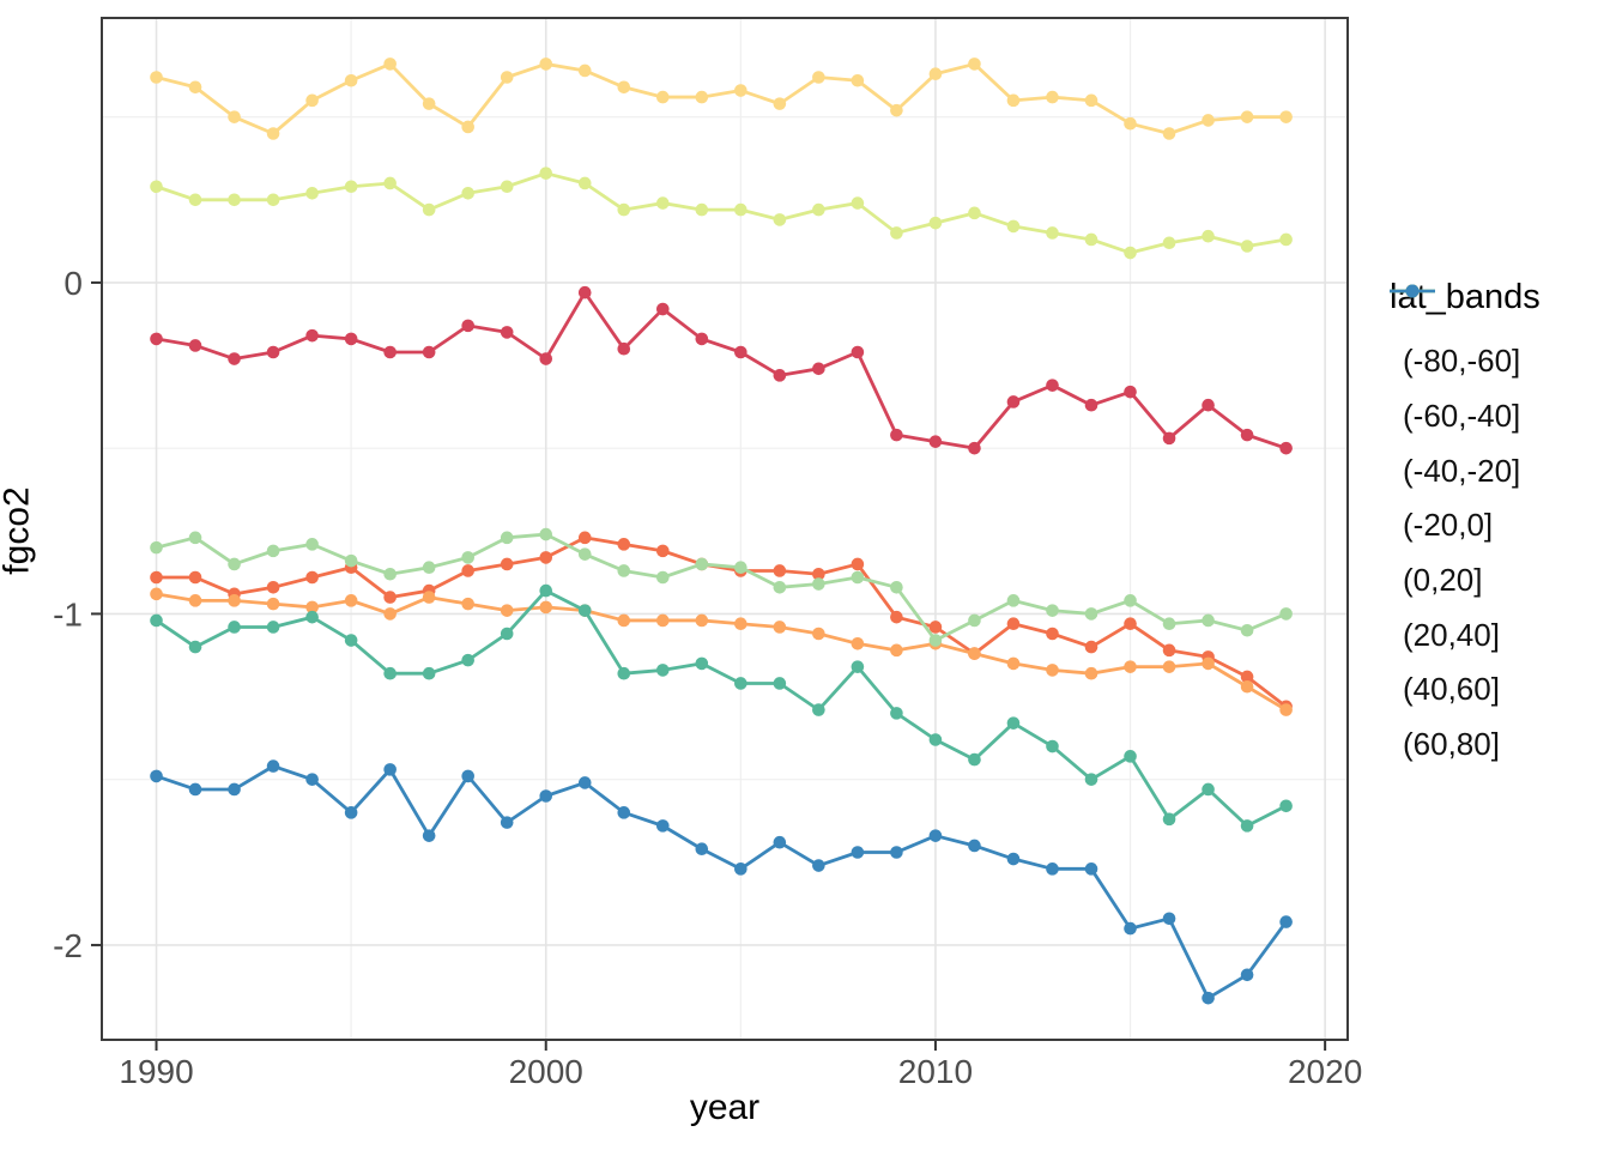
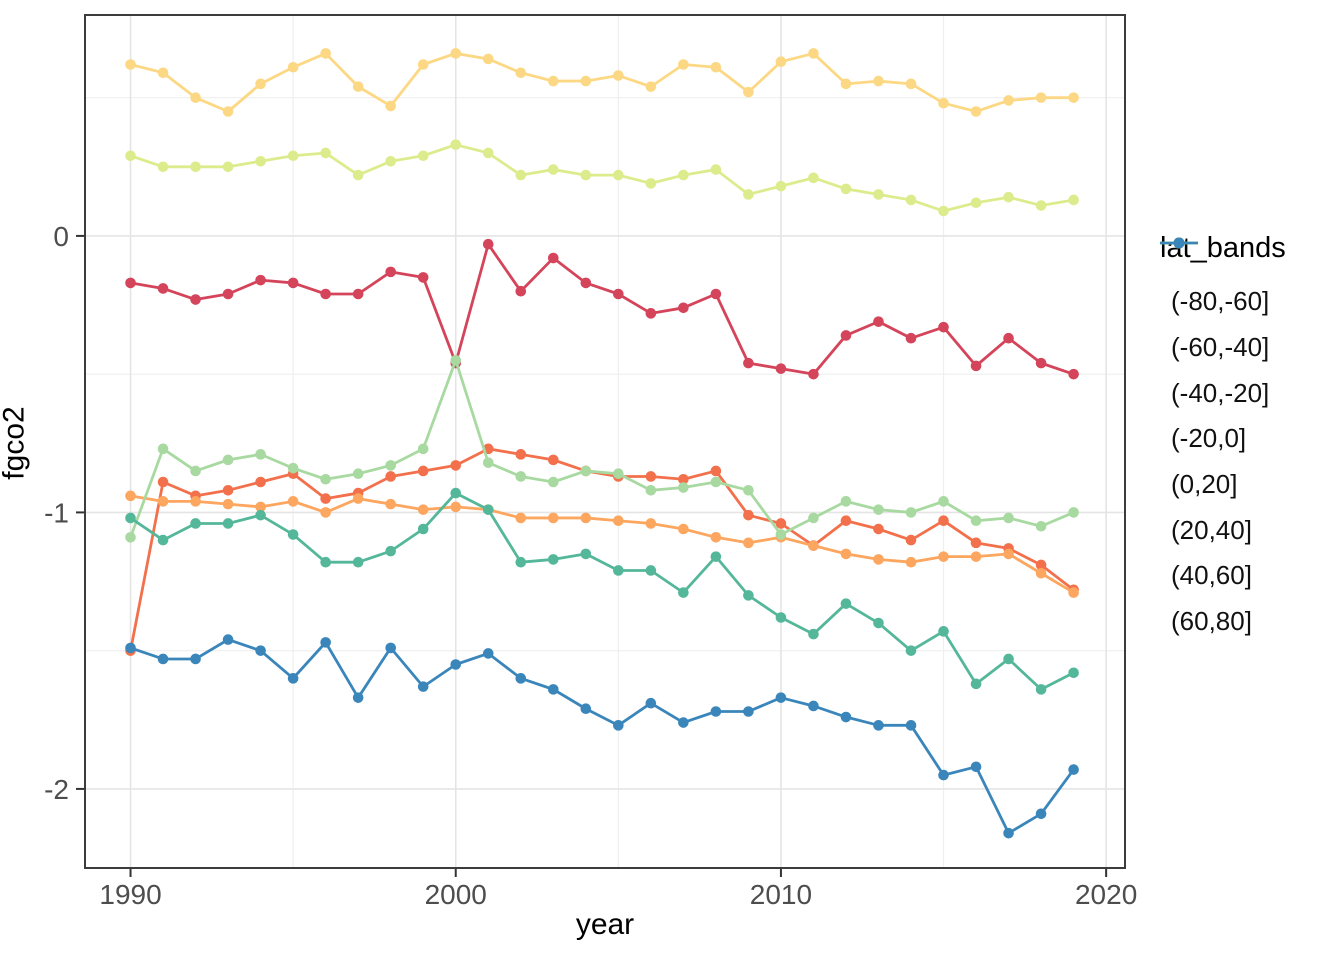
(-60,-40]/1990: -0.89 -> -1.50
(20,40]/1990: -0.80 -> -1.09
(-80,-60]/2000: -0.23 -> -0.46
(20,40]/2000: -0.76 -> -0.45
